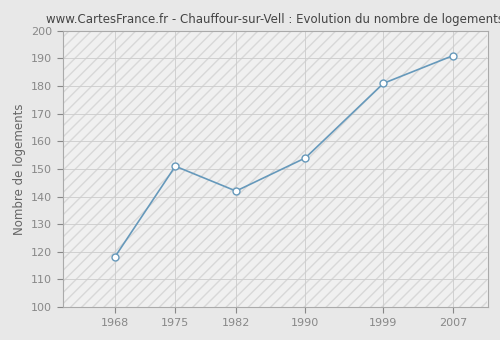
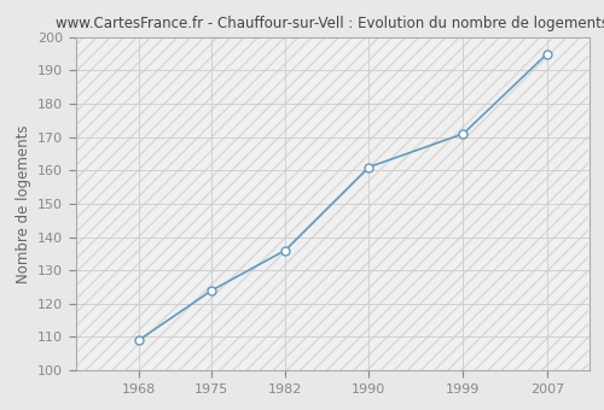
1968: 118 -> 109
1975: 151 -> 124
1982: 142 -> 136
1990: 154 -> 161
1999: 181 -> 171
2007: 191 -> 195
